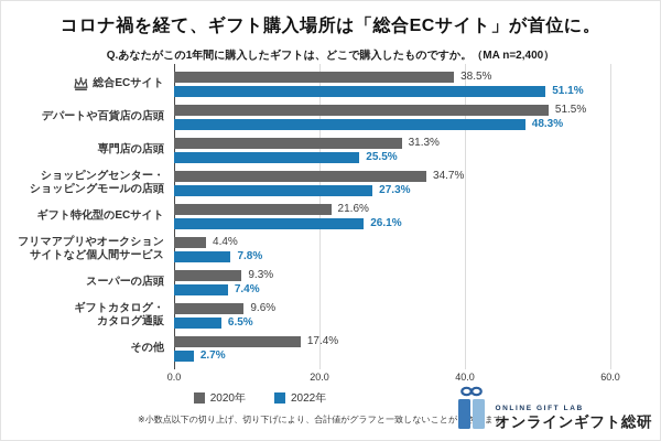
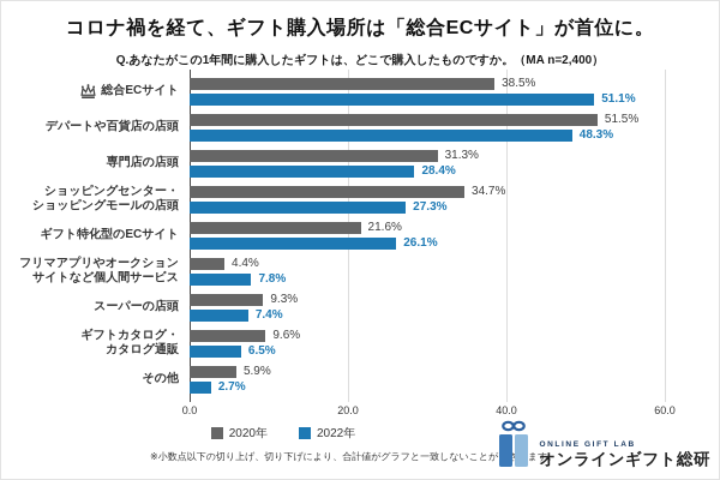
2022年/専門店の店頭: 25.5% -> 28.4%
2020年/その他: 17.4% -> 5.9%
